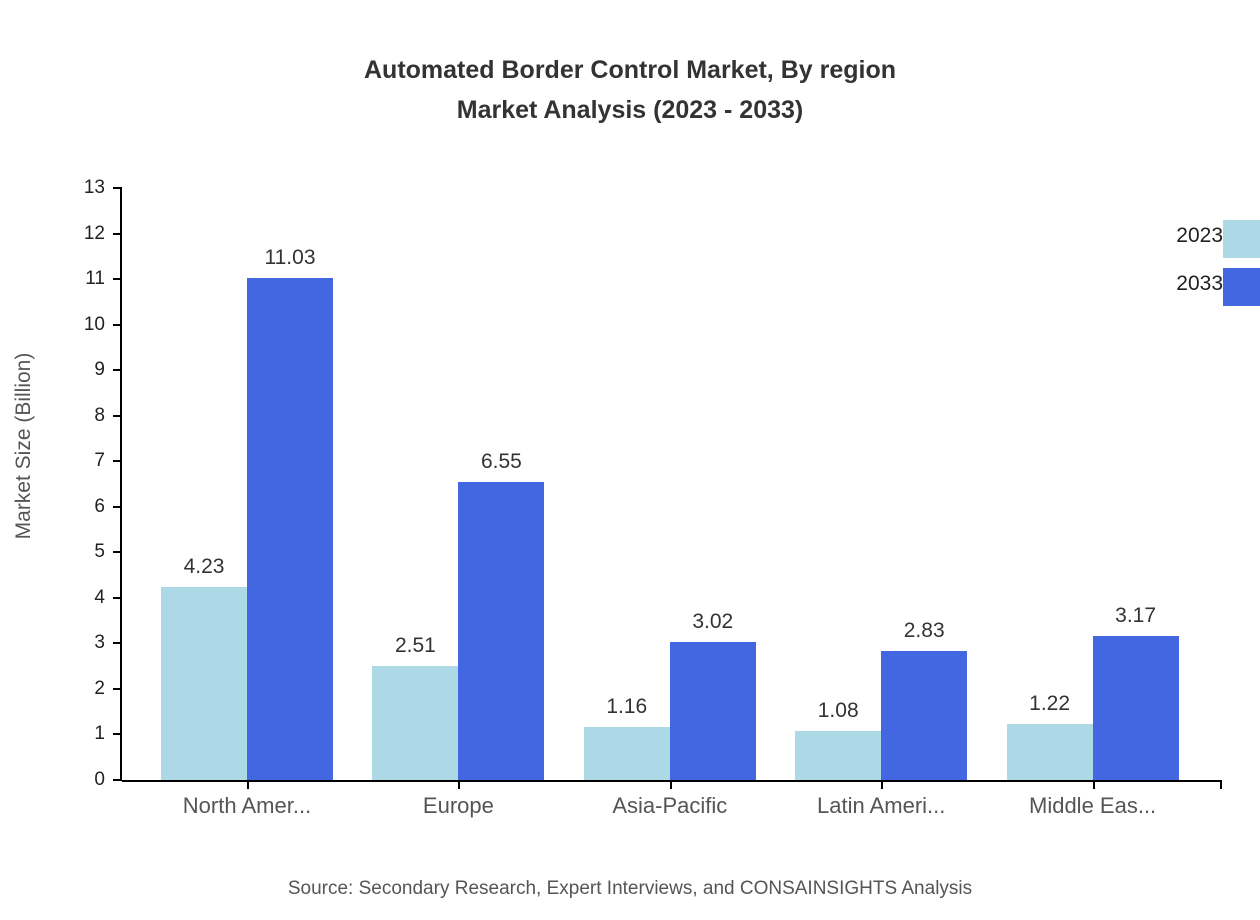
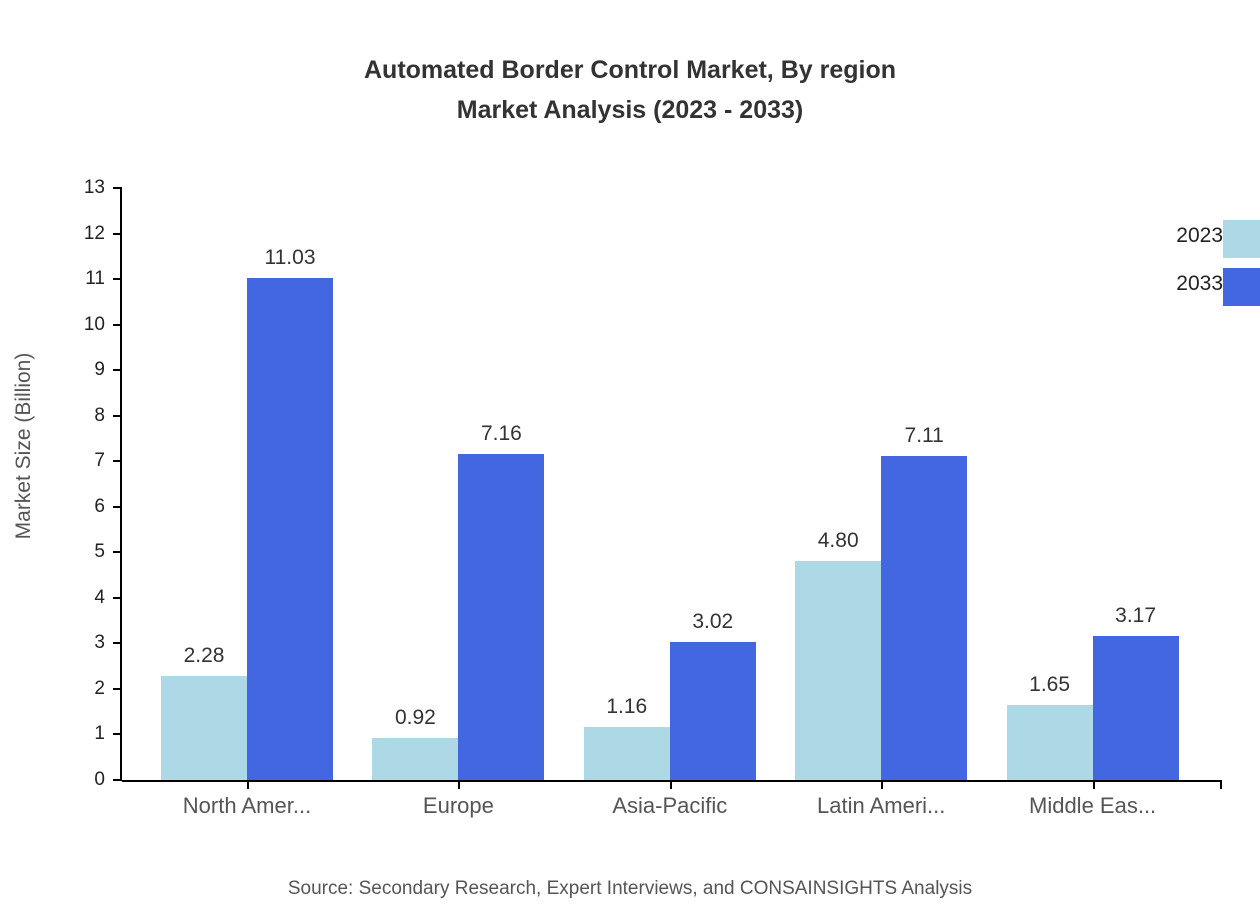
2023/North Amer...: 4.23 -> 2.28
2023/Europe: 2.51 -> 0.92
2033/Europe: 6.55 -> 7.16
2023/Latin Ameri...: 1.08 -> 4.80
2033/Latin Ameri...: 2.83 -> 7.11
2023/Middle Eas...: 1.22 -> 1.65
